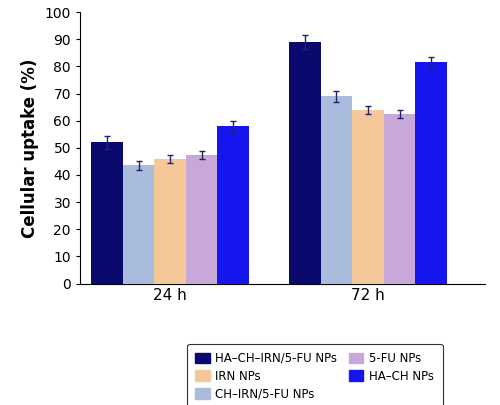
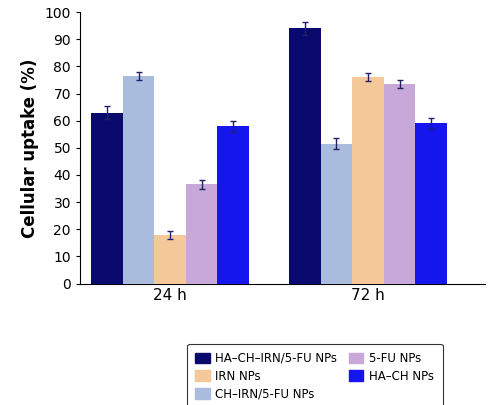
HA–CH–IRN/5-FU NPs/24 h: 52 -> 63
CH–IRN/5-FU NPs/24 h: 43.5 -> 76.5
IRN NPs/24 h: 46 -> 18
5-FU NPs/24 h: 47.5 -> 36.5
HA–CH–IRN/5-FU NPs/72 h: 89 -> 94
CH–IRN/5-FU NPs/72 h: 69.0 -> 51.5
IRN NPs/72 h: 64 -> 76
5-FU NPs/72 h: 62.5 -> 73.5
HA–CH NPs/72 h: 81.5 -> 59.0
